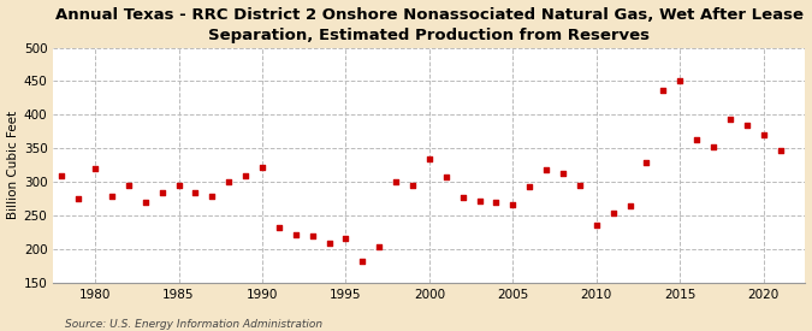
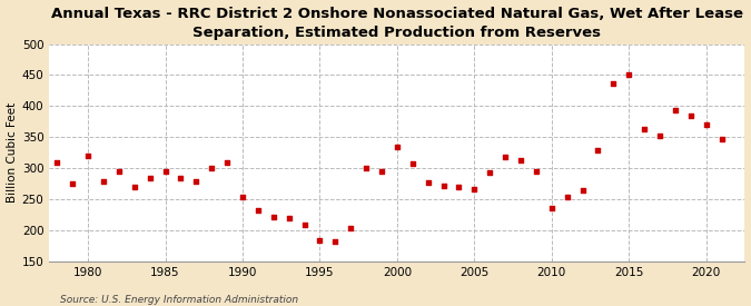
1990: 322 -> 255
1995: 216 -> 185
